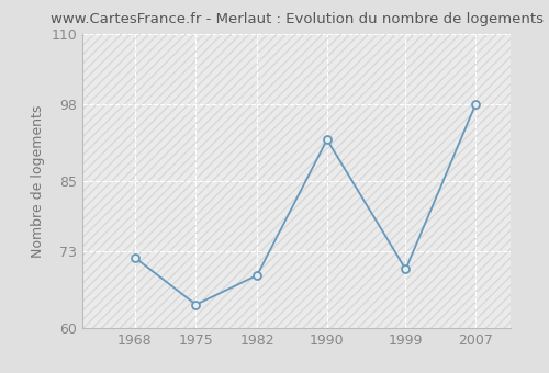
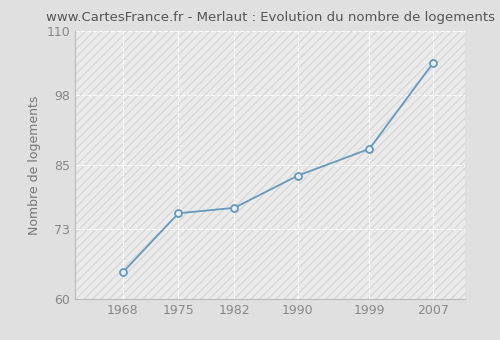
1968: 72 -> 65
1975: 64 -> 76
1982: 69 -> 77
1990: 92 -> 83
1999: 70 -> 88
2007: 98 -> 104
